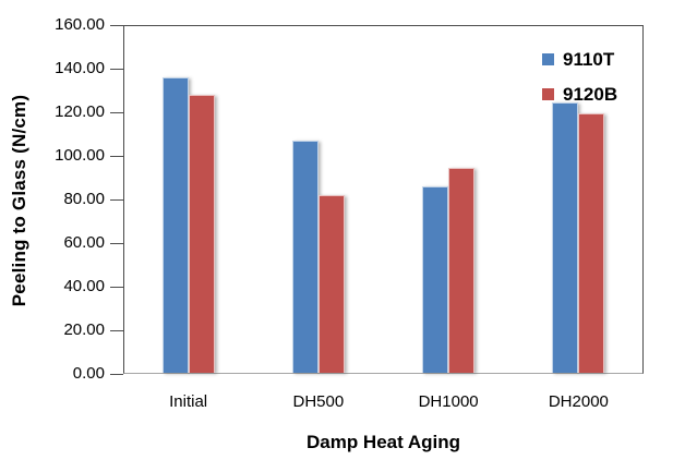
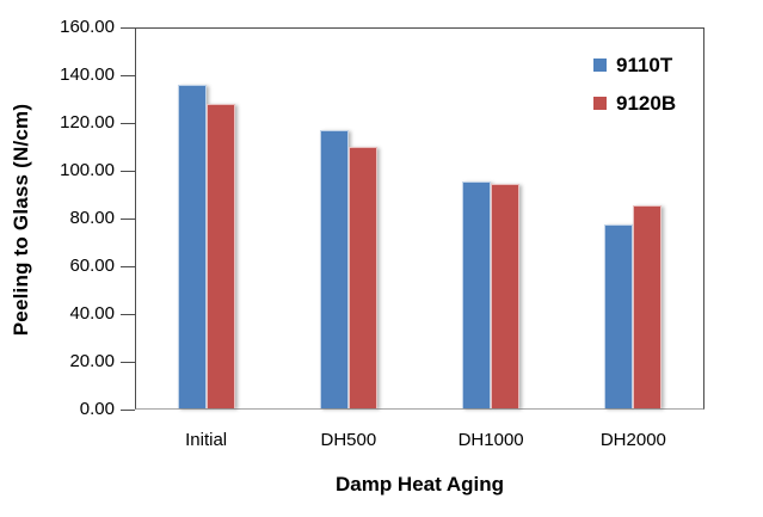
9110T/DH500: 107 -> 117
9120B/DH500: 82 -> 110
9110T/DH1000: 86 -> 96
9110T/DH2000: 125 -> 78
9120B/DH2000: 120 -> 86
